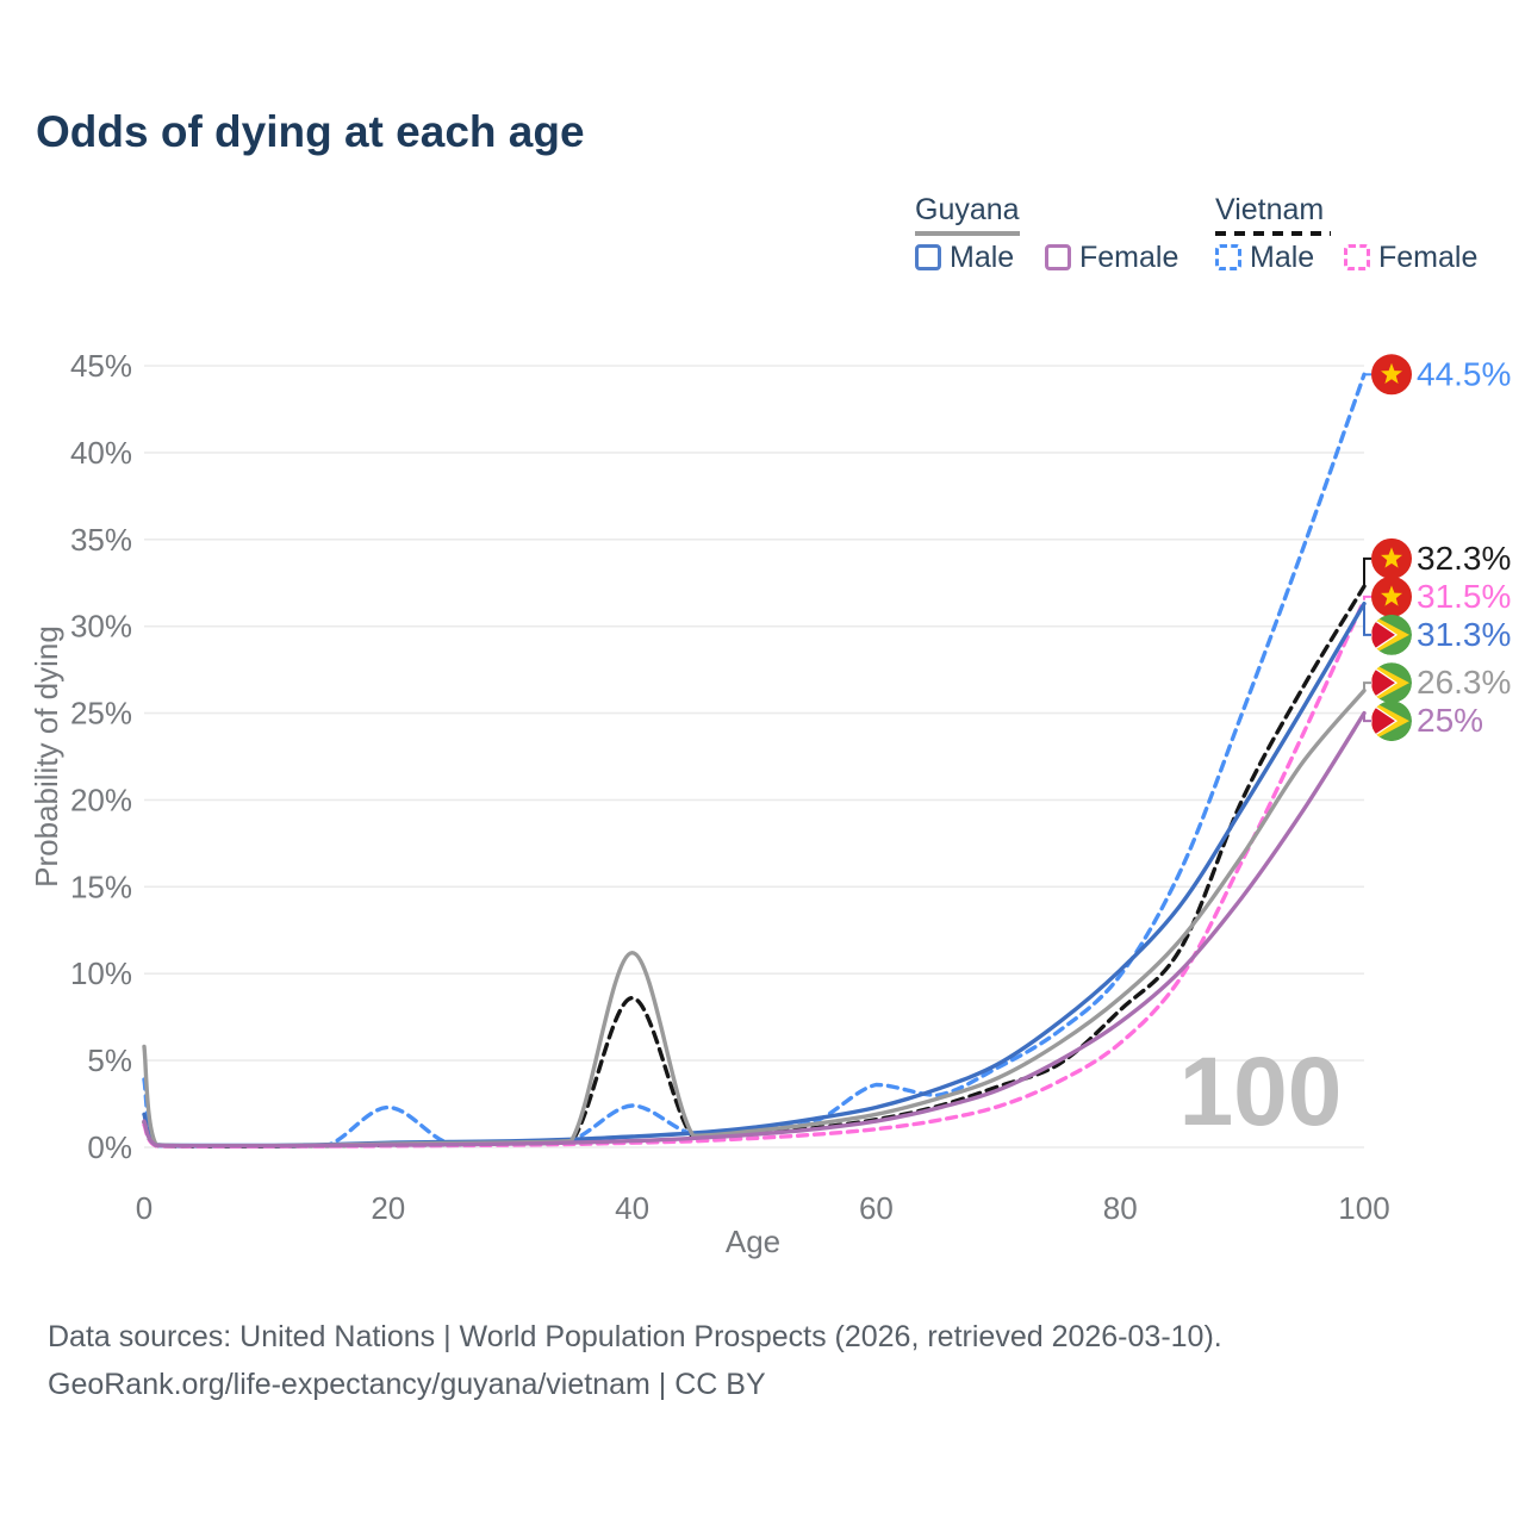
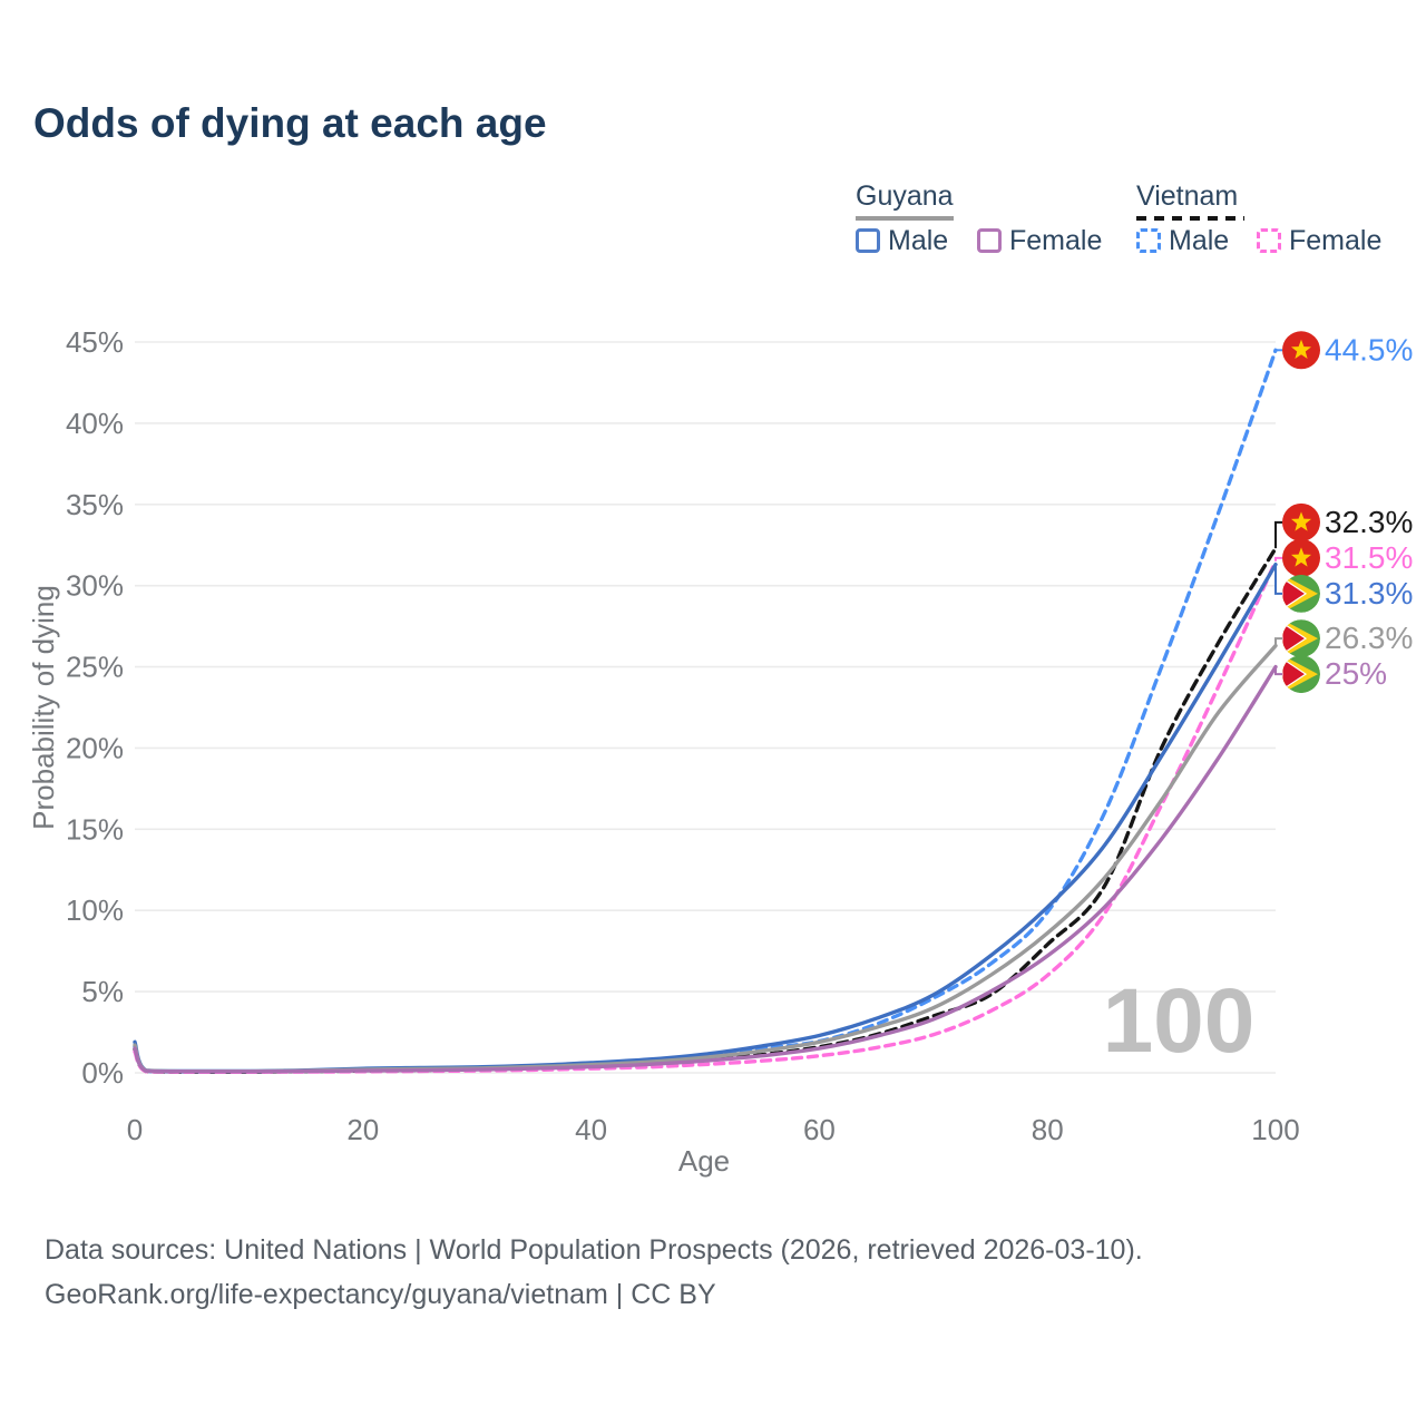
Vietnam Male/0: 3.9% -> 1.6%
Guyana/0: 5.8% -> 1.7%
Vietnam Male/20: 2.3% -> 0.2%
Vietnam Male/40: 2.4% -> 0.6%
Vietnam/40: 8.6% -> 0.4%
Guyana/40: 11.2% -> 0.5%
Vietnam Male/60: 3.6% -> 1.9%
